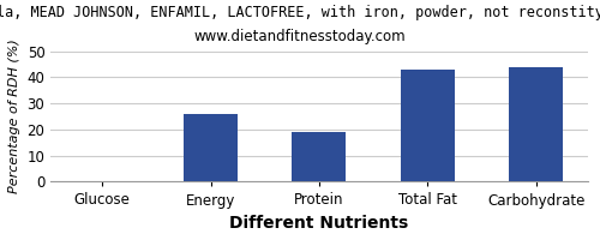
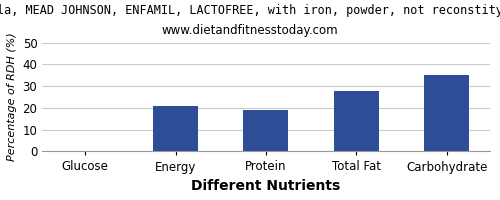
Energy: 26 -> 21
Total Fat: 43 -> 28
Carbohydrate: 44 -> 35
